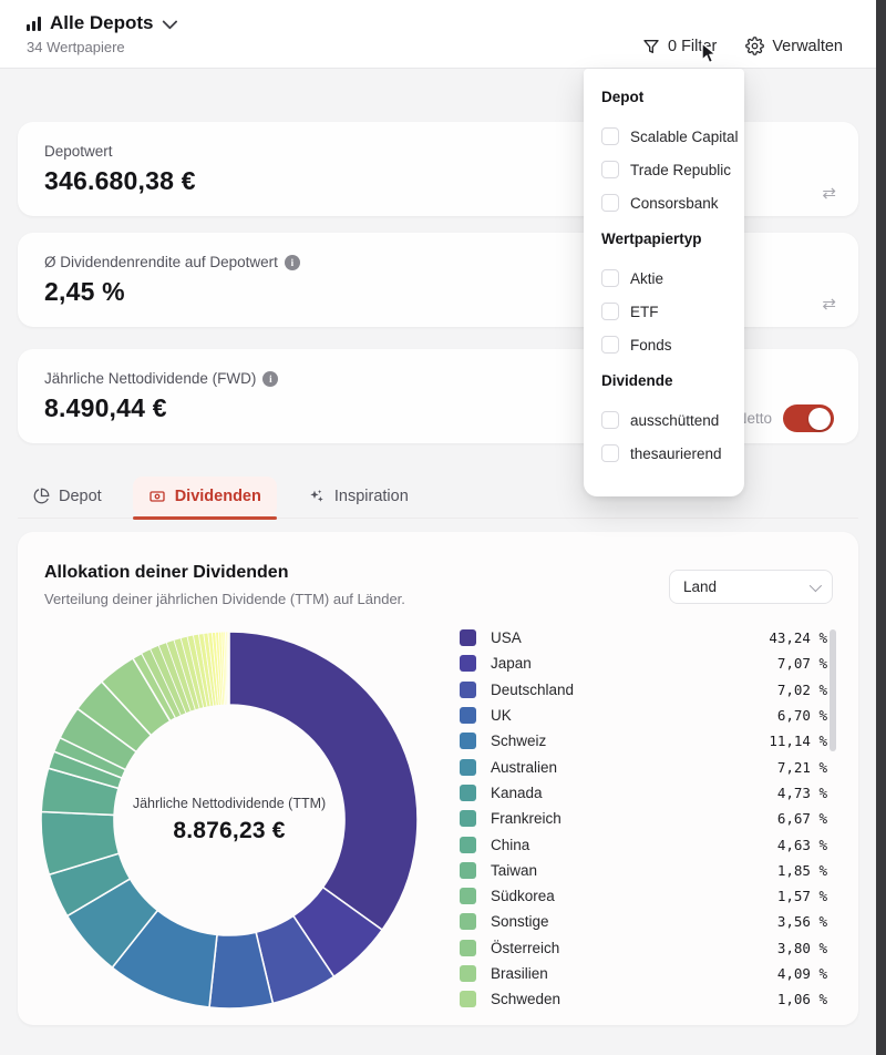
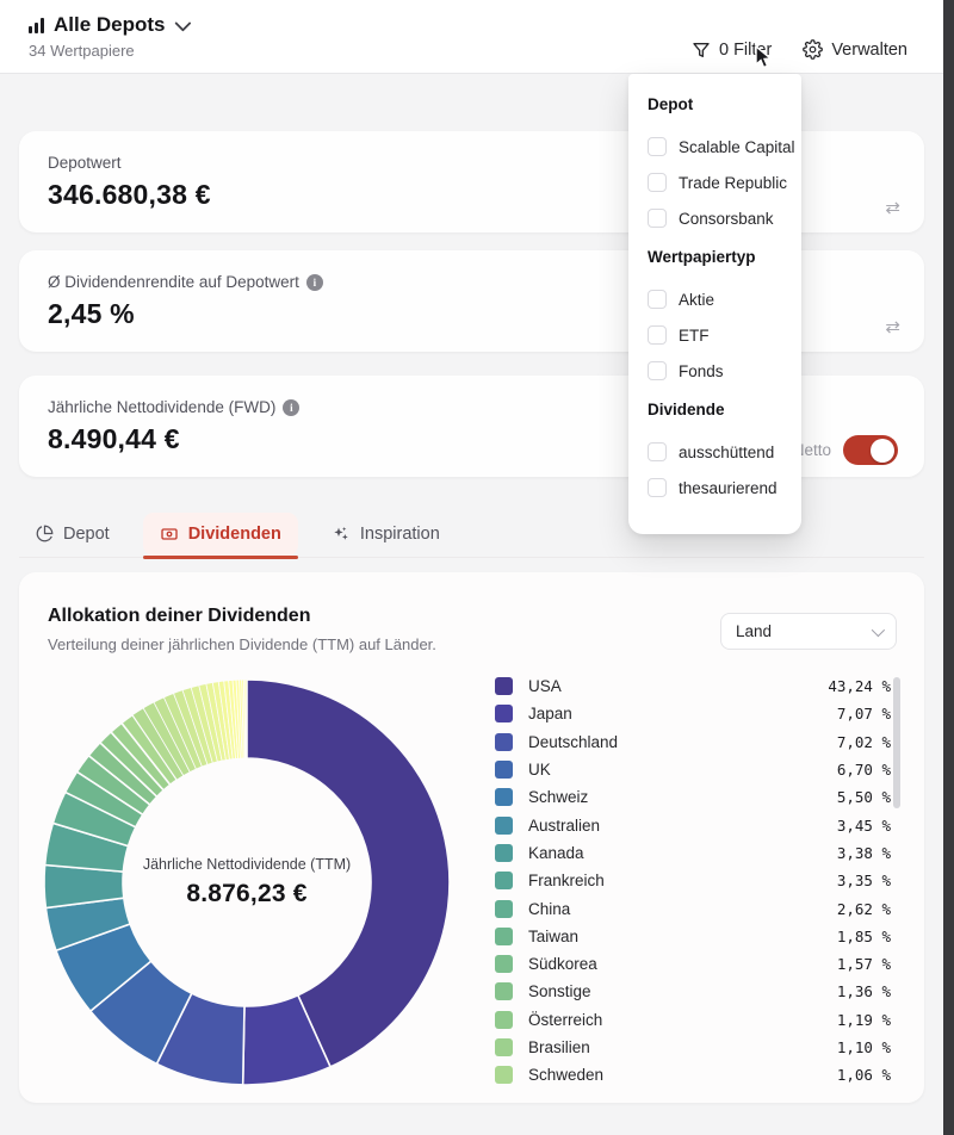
Schweiz: 11,14 -> 5,50
Australien: 7,21 -> 3,45
Kanada: 4,73 -> 3,38
Frankreich: 6,67 -> 3,35
China: 4,63 -> 2,62
Sonstige: 3,56 -> 1,36
Österreich: 3,80 -> 1,19
Brasilien: 4,09 -> 1,10
